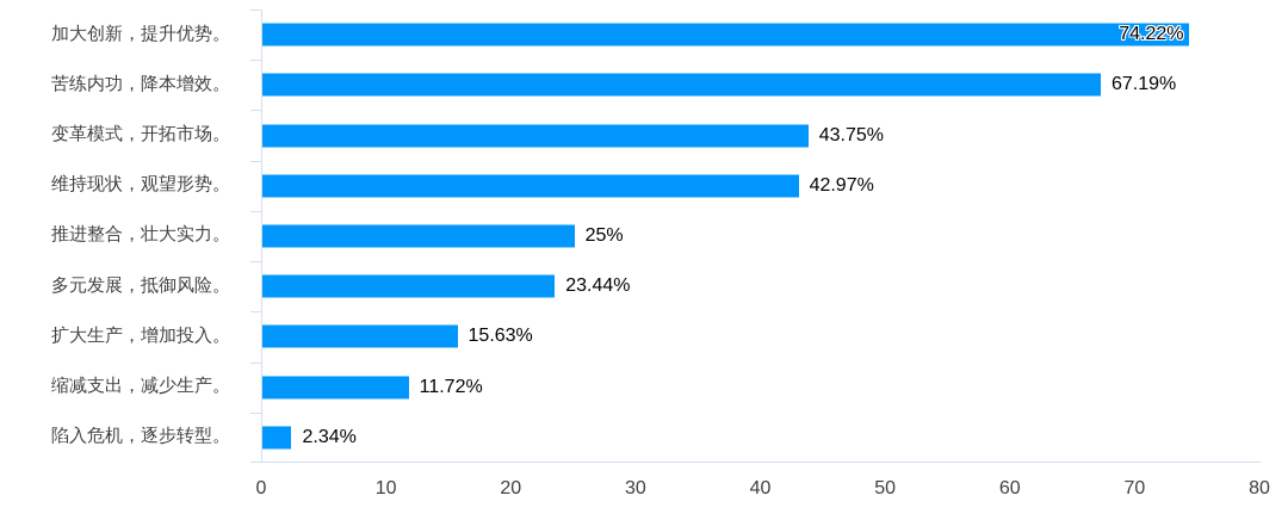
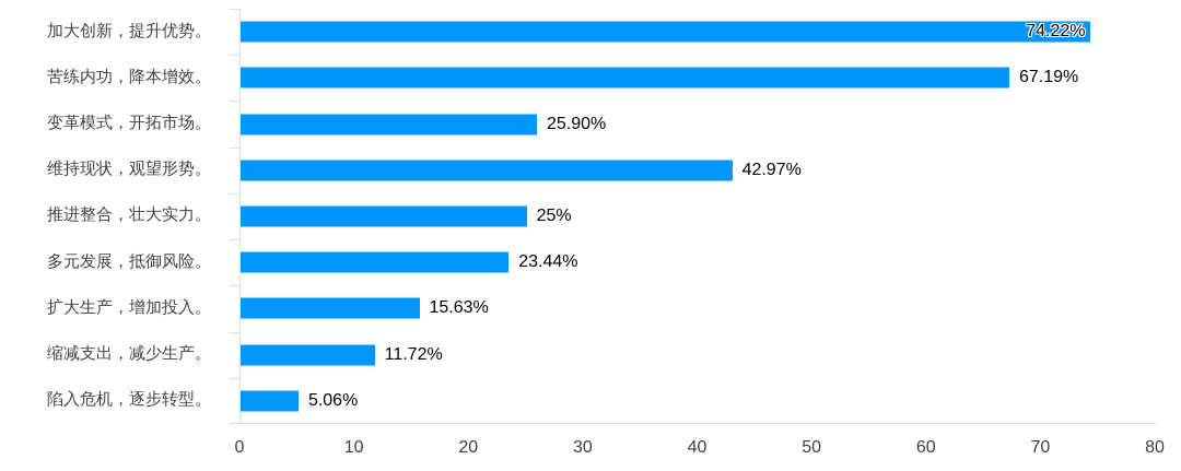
变革模式，开拓市场。: 43.75% -> 25.90%
陷入危机，逐步转型。: 2.34% -> 5.06%
